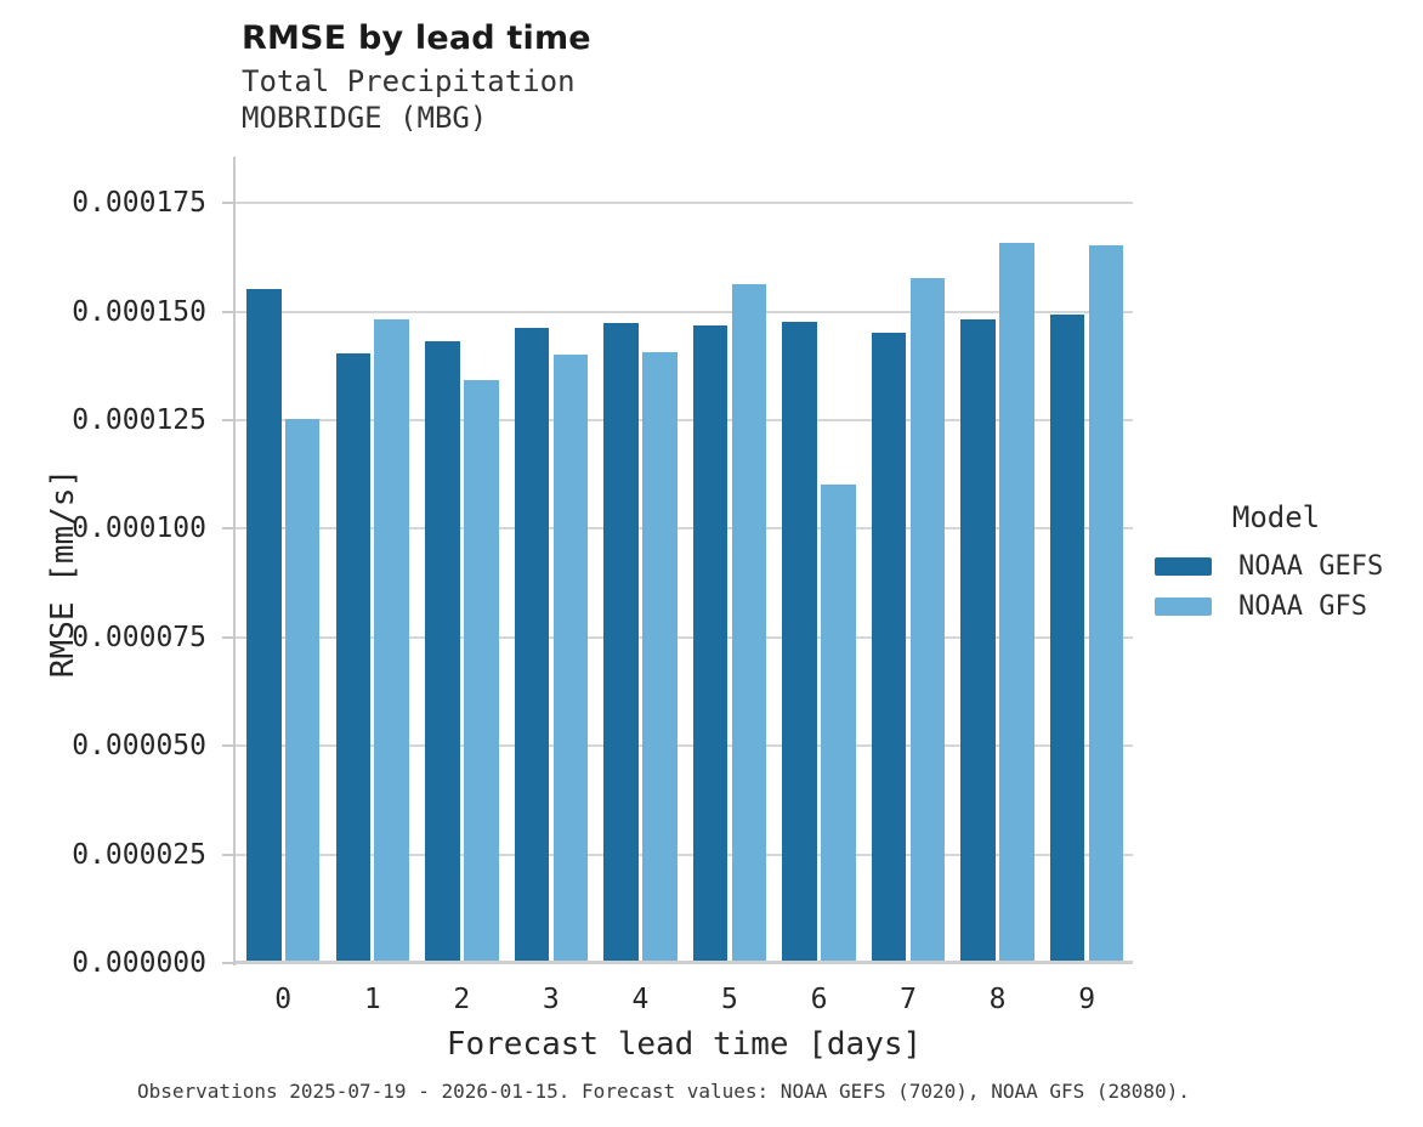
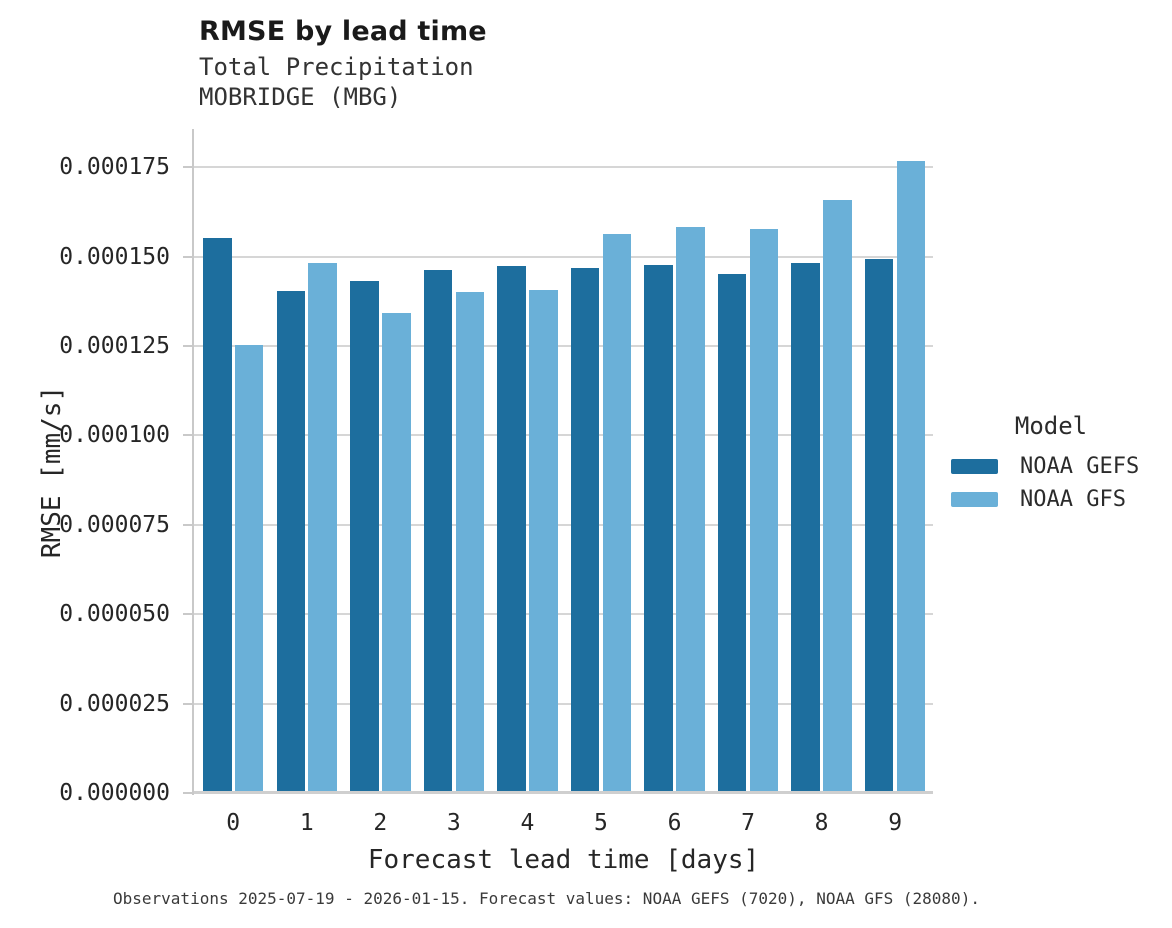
NOAA GFS/6: 0.000110 -> 0.000158
NOAA GFS/9: 0.000165 -> 0.000177
